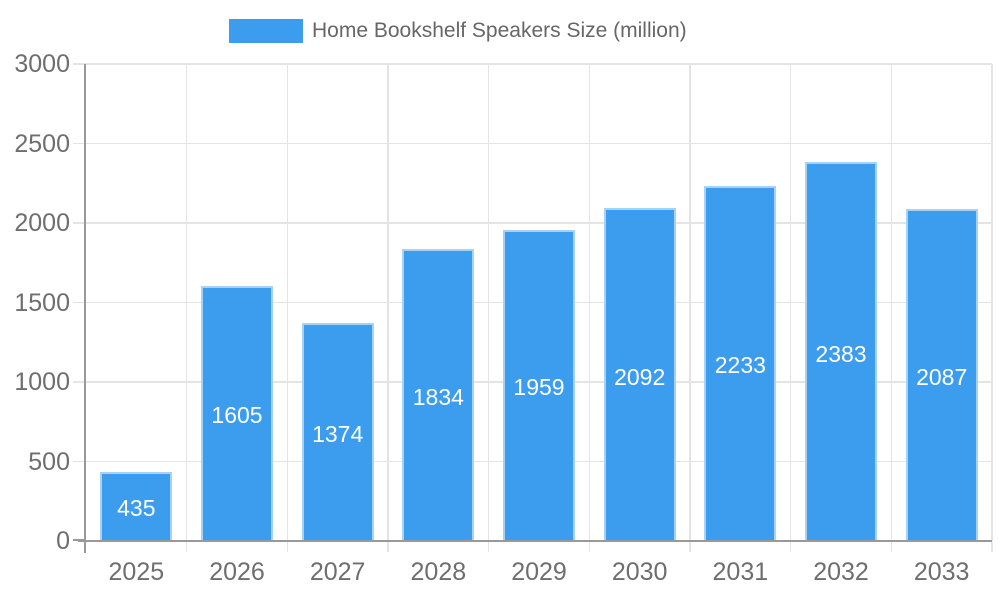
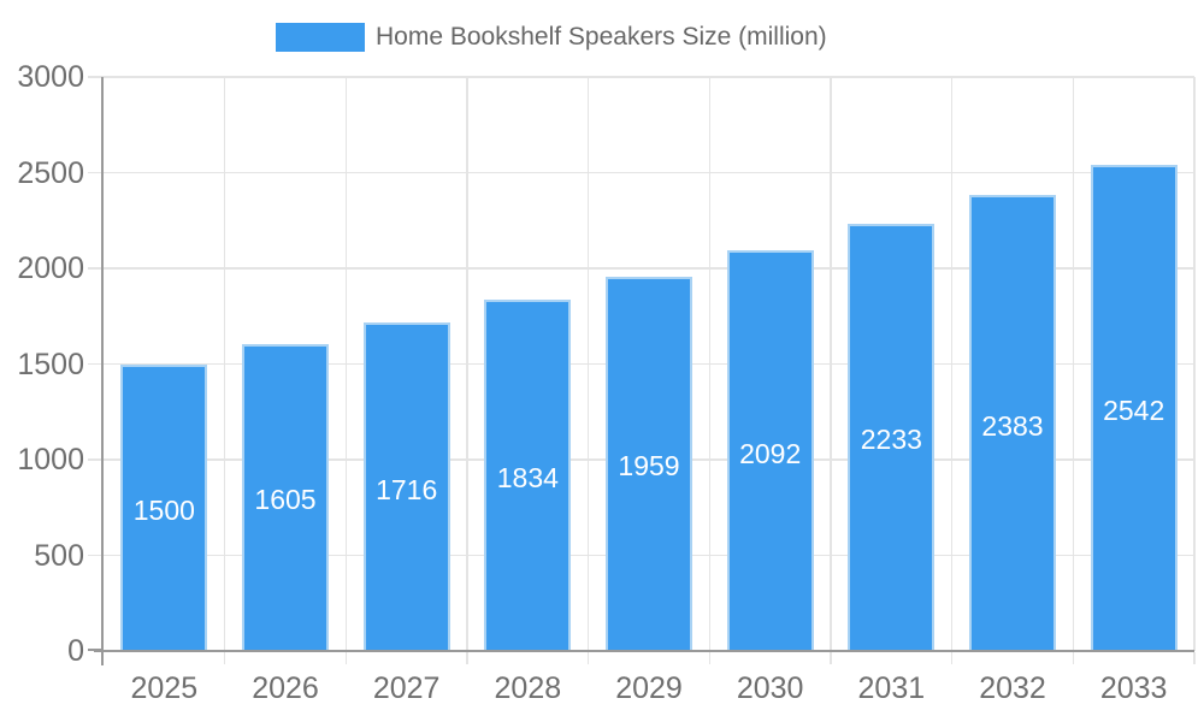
2025: 435 -> 1500
2027: 1374 -> 1716
2033: 2087 -> 2542
